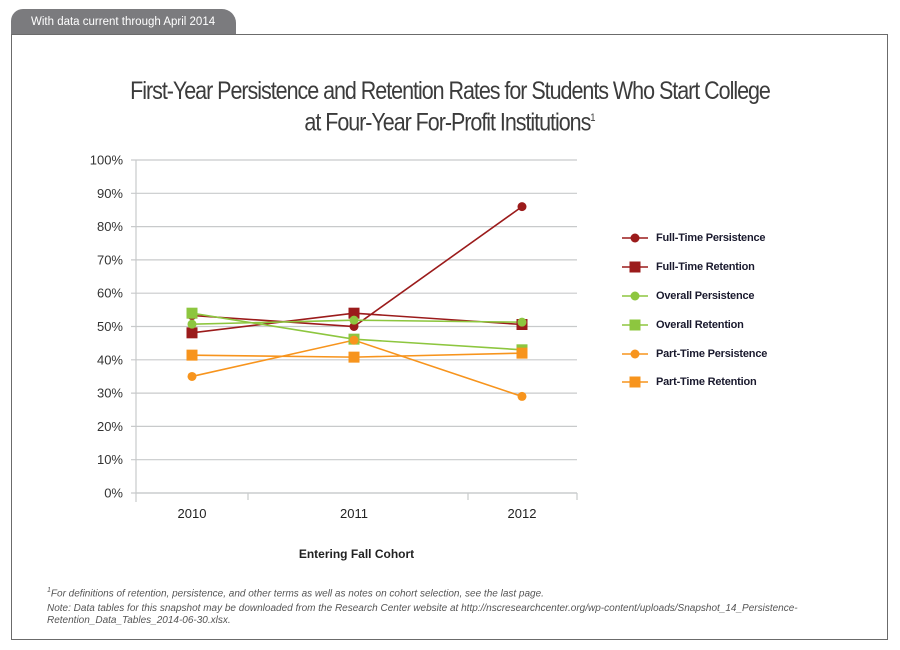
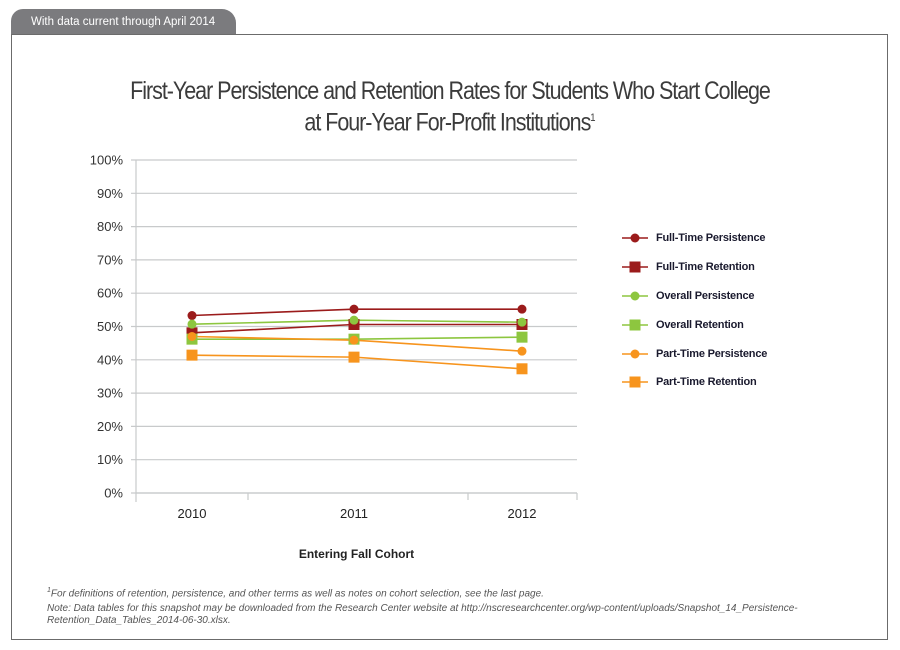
Overall Retention/2010: 54% -> 46%
Part-Time Persistence/2010: 35% -> 47%
Full-Time Persistence/2011: 50% -> 55%
Full-Time Retention/2011: 54% -> 51%
Full-Time Persistence/2012: 86% -> 55%
Overall Retention/2012: 43% -> 47%
Part-Time Persistence/2012: 29% -> 43%
Part-Time Retention/2012: 42% -> 37%
